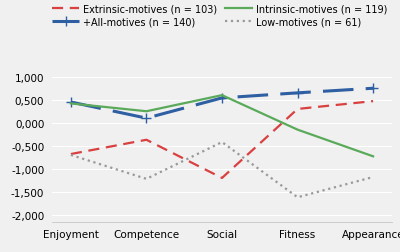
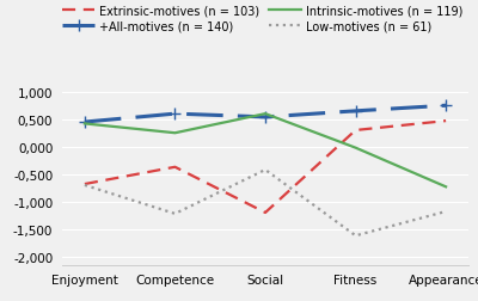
+All-motives (n = 140)/Competence: 0,10 -> 0,60
Intrinsic-motives (n = 119)/Fitness: -0,15 -> -0,02
